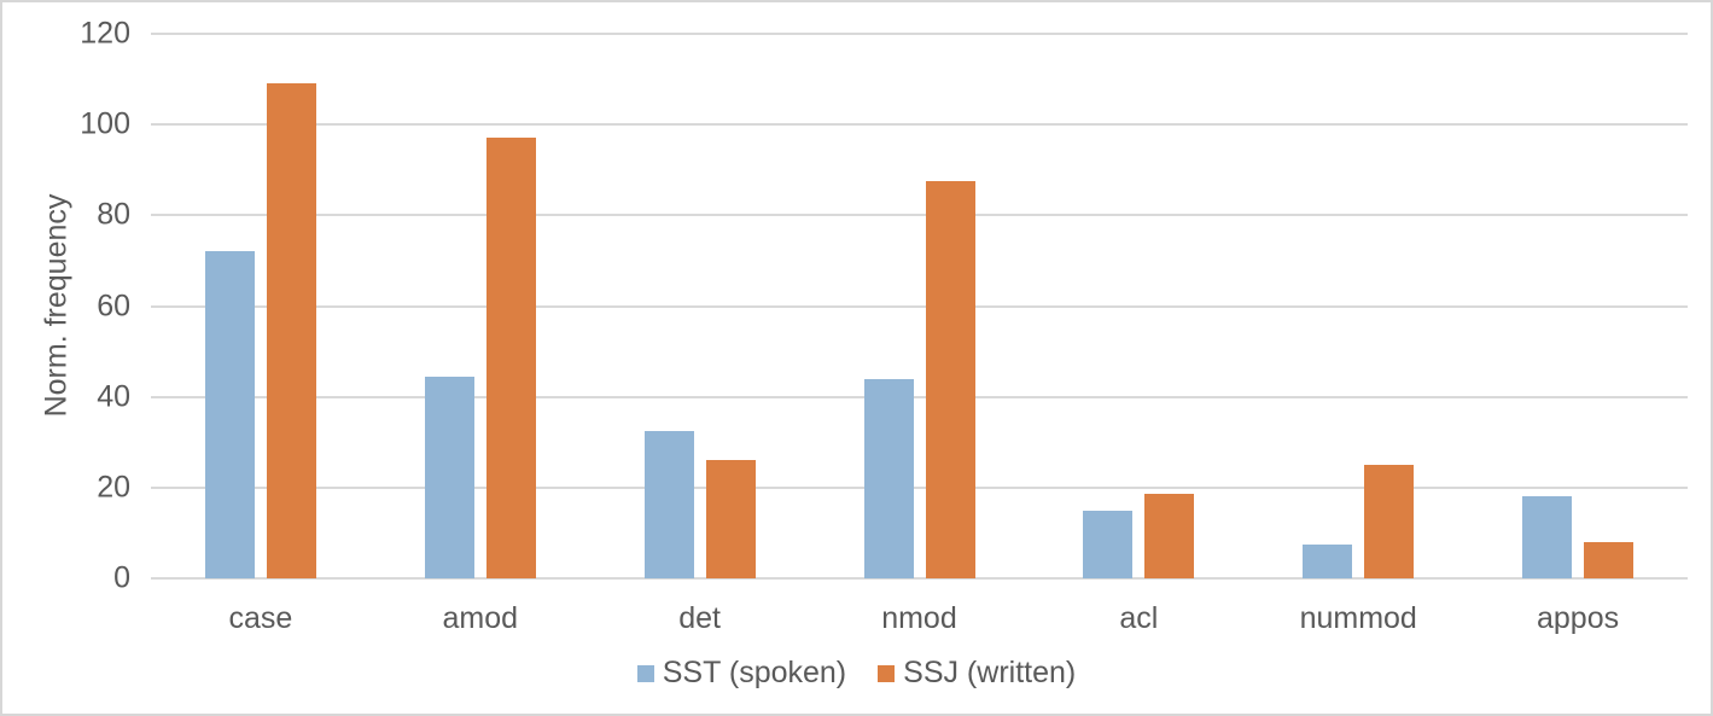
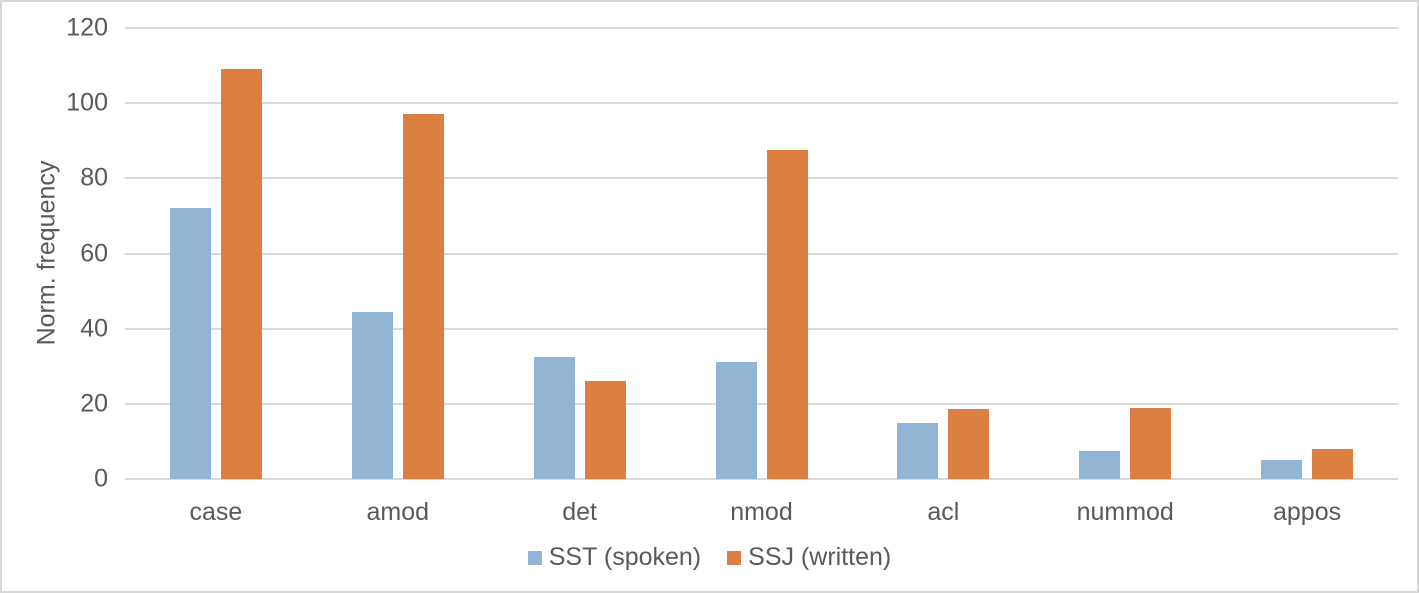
SST (spoken)/nmod: 44 -> 31
SSJ (written)/nummod: 25 -> 19
SST (spoken)/appos: 18 -> 5
